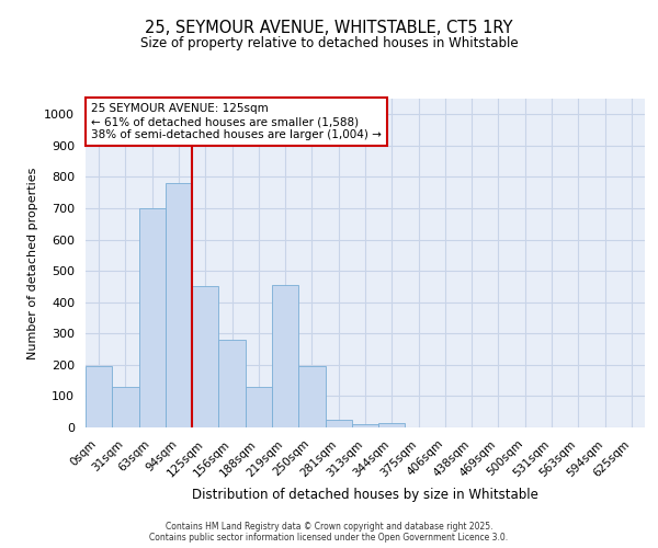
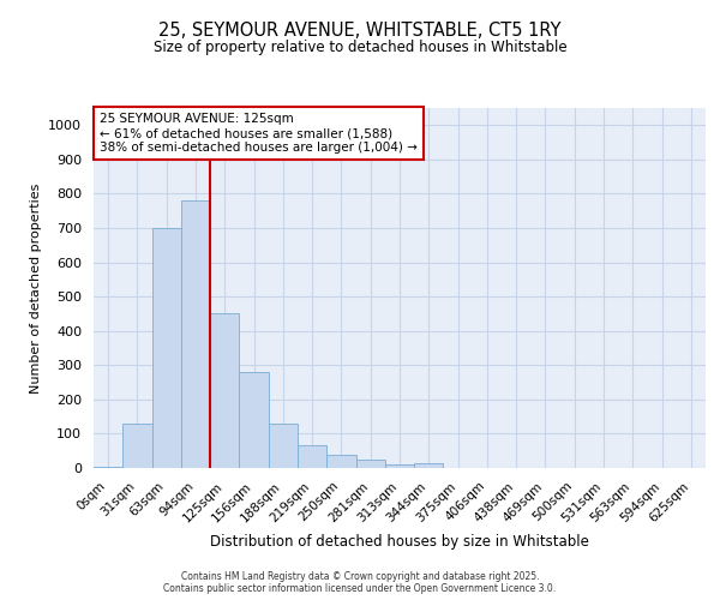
0sqm: 195 -> 5
219sqm: 455 -> 65
250sqm: 195 -> 40
